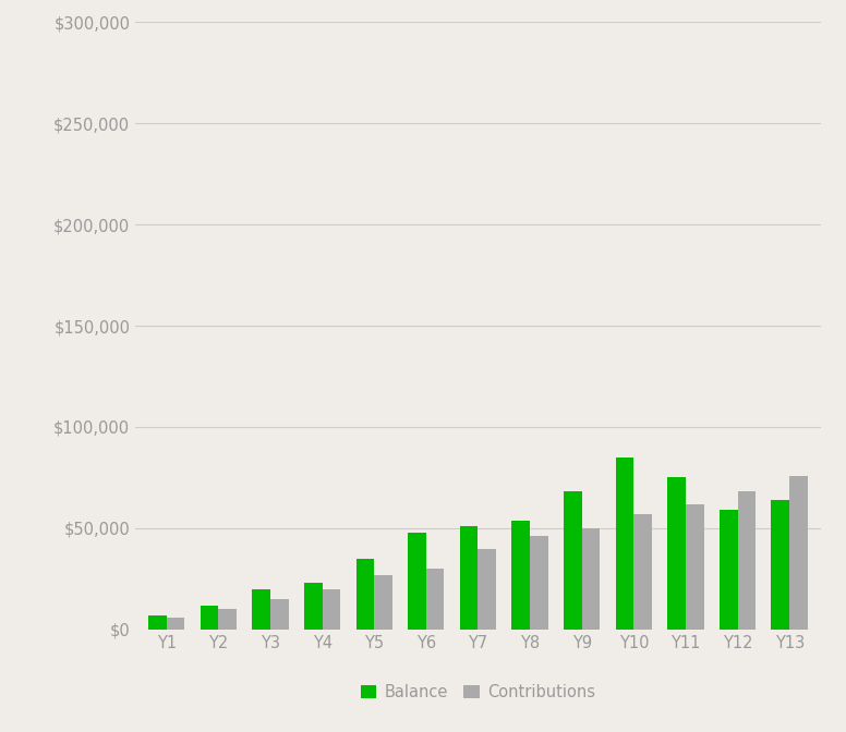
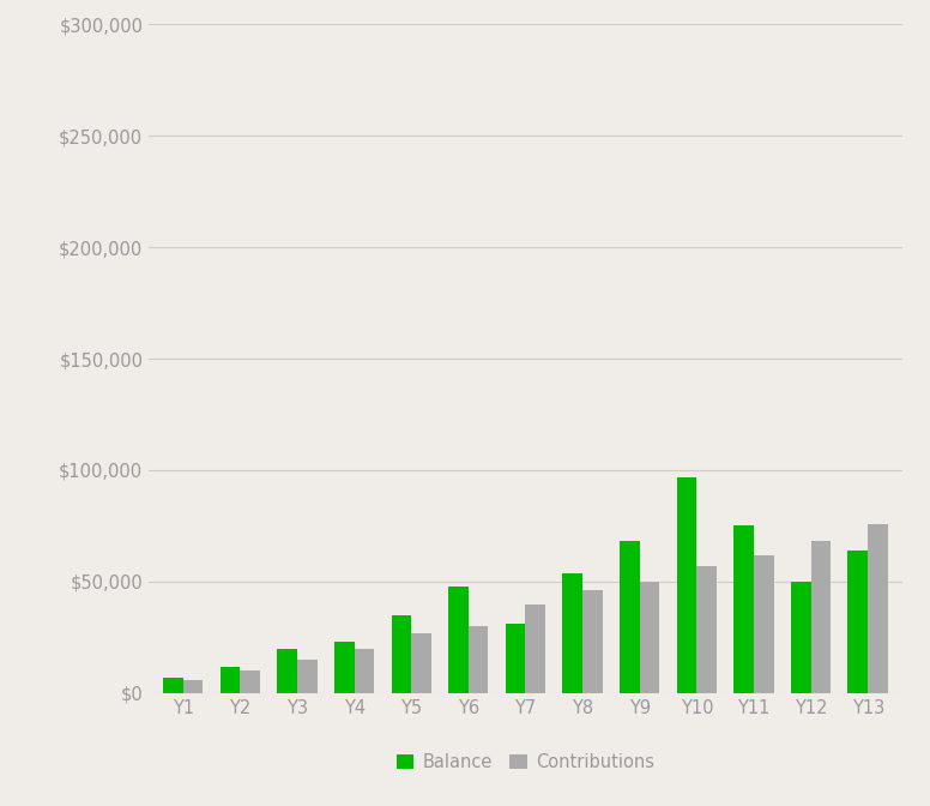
Balance/Y7: $51,000 -> $31,000
Balance/Y10: $85,000 -> $97,000
Balance/Y12: $59,000 -> $50,000
